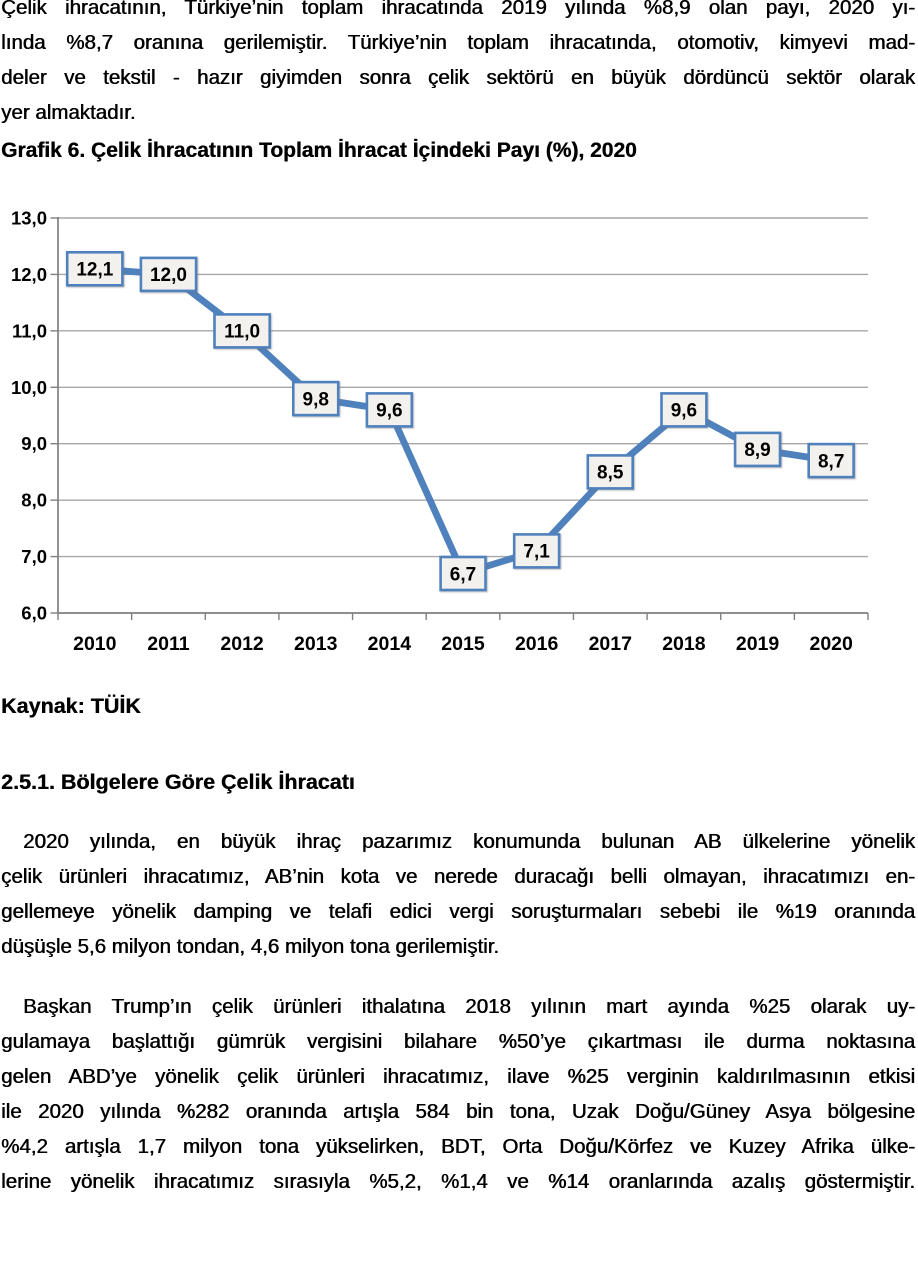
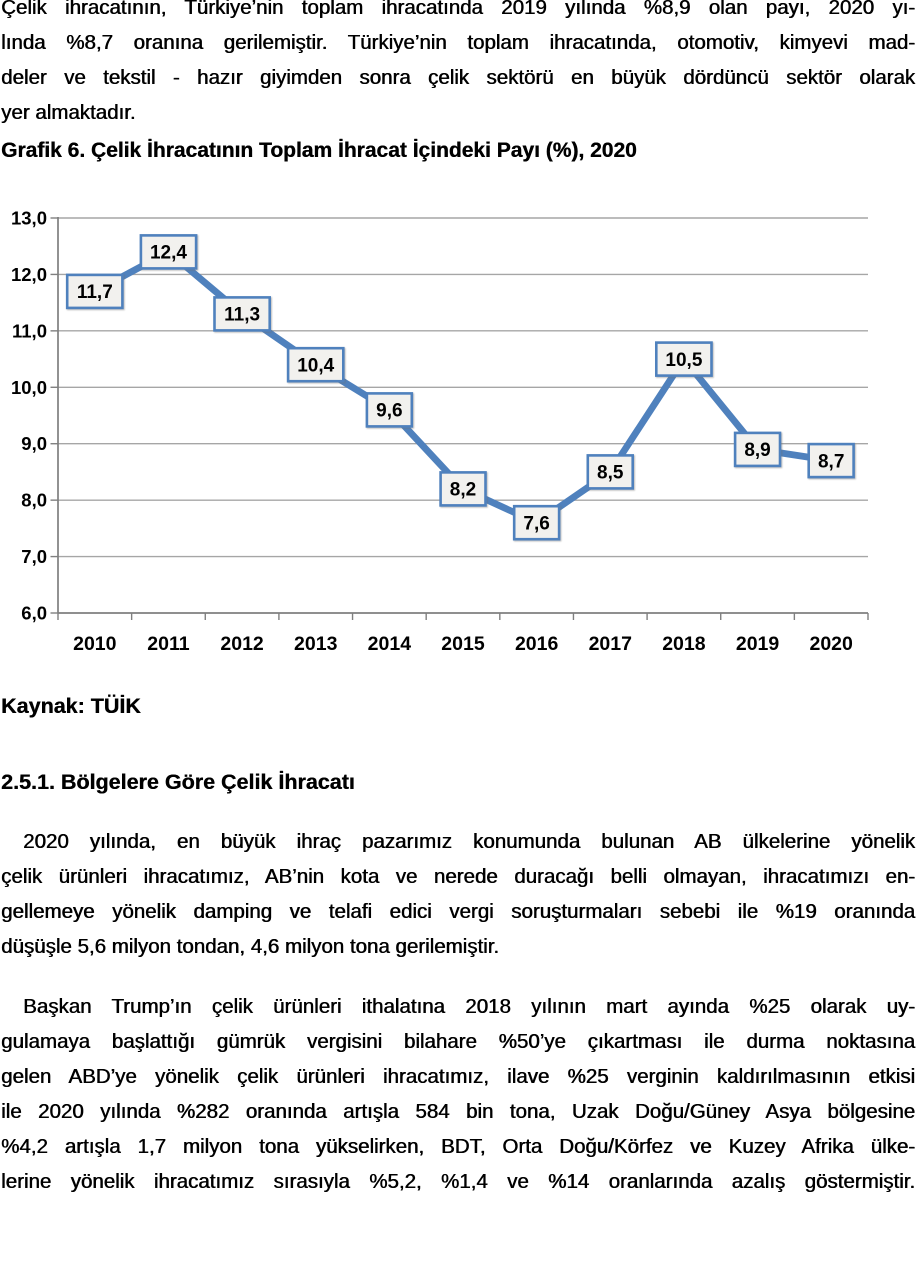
2010: 12,1 -> 11,7
2011: 12,0 -> 12,4
2012: 11,0 -> 11,3
2013: 9,8 -> 10,4
2015: 6,7 -> 8,2
2016: 7,1 -> 7,6
2018: 9,6 -> 10,5
